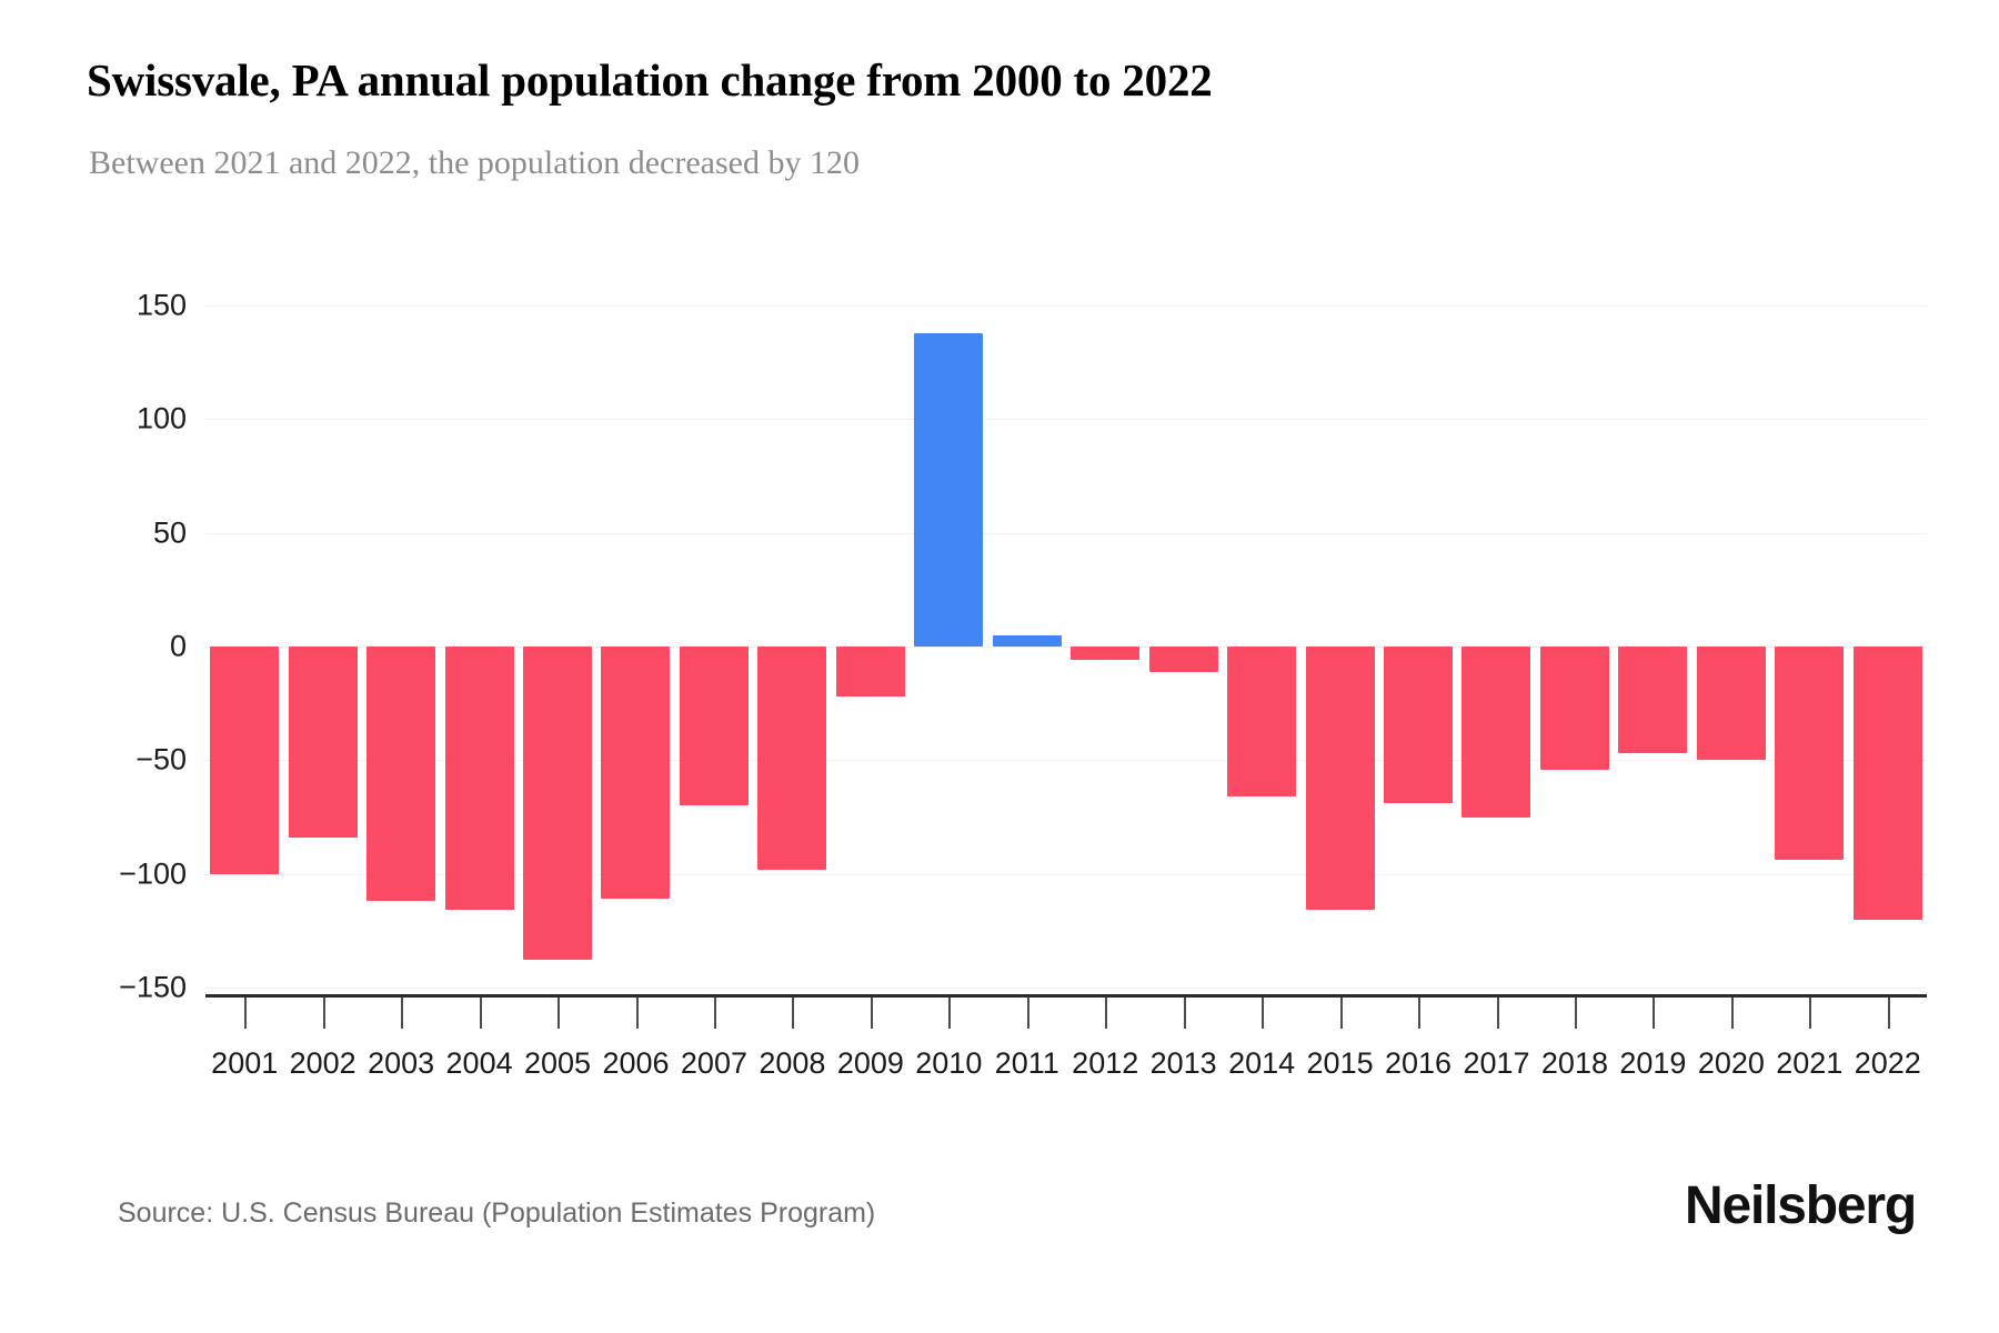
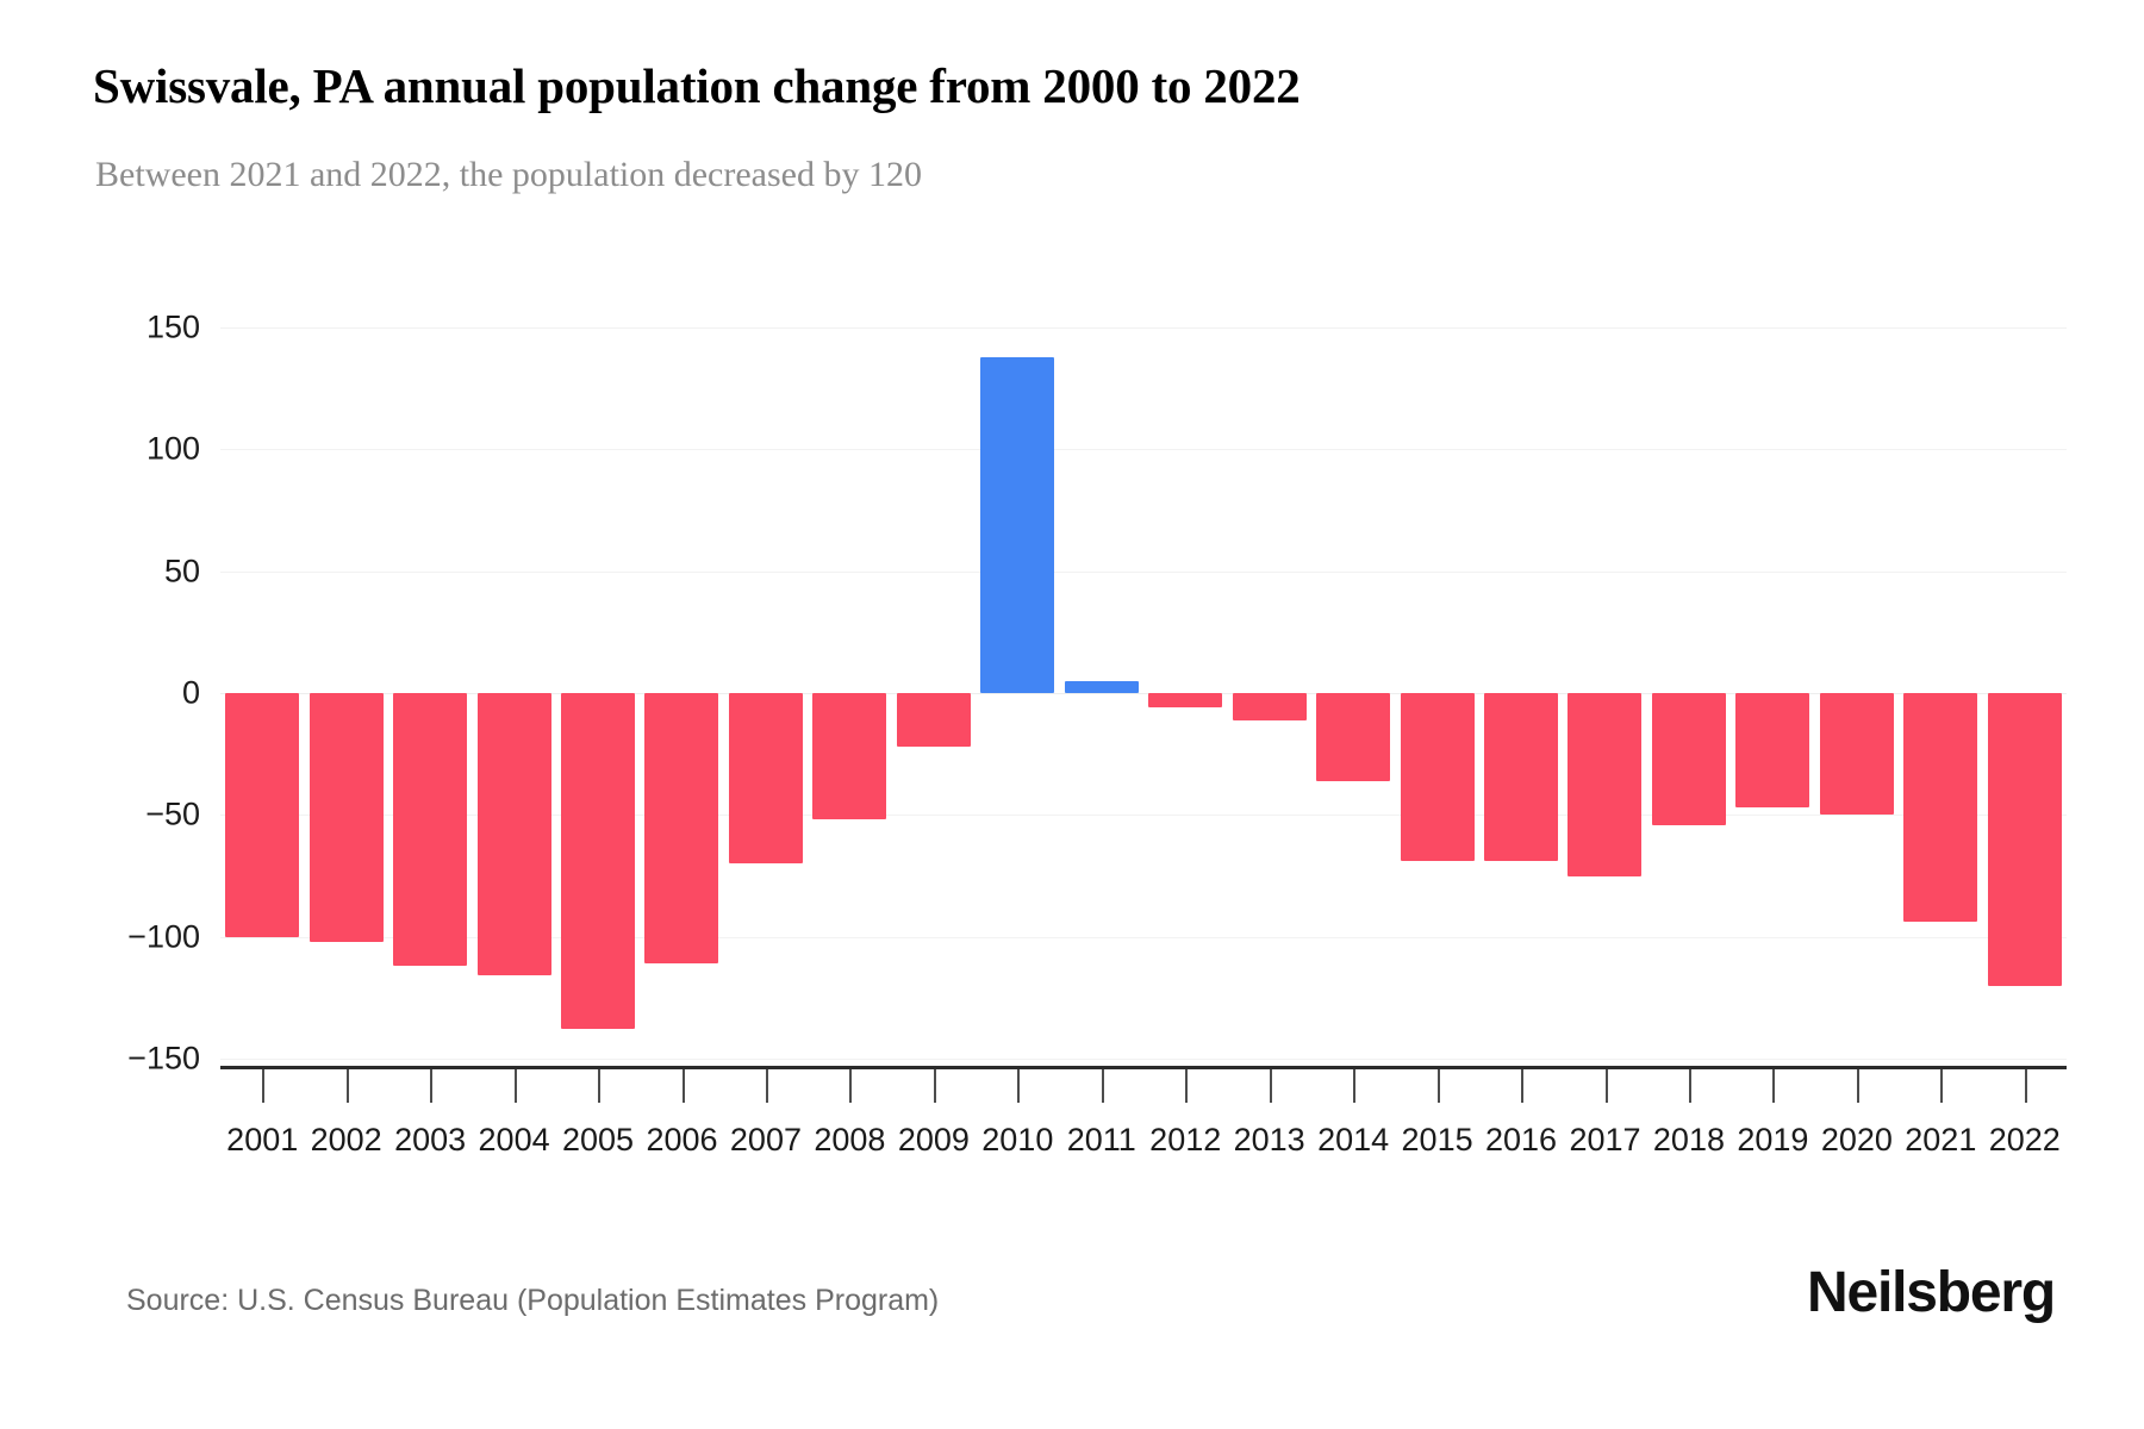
2002: -84 -> -102
2008: -98 -> -52
2014: -66 -> -36
2015: -116 -> -69
